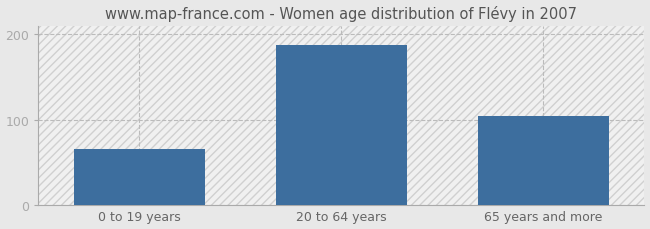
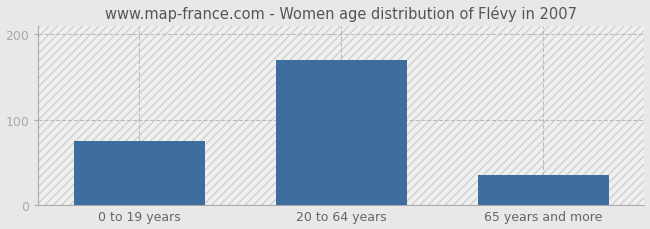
0 to 19 years: 66 -> 75
20 to 64 years: 188 -> 170
65 years and more: 104 -> 35
